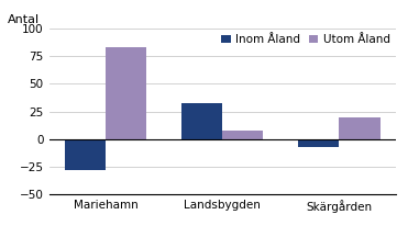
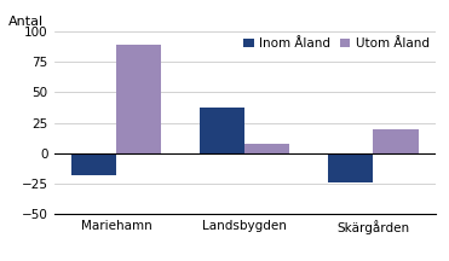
Inom Åland/Mariehamn: -28 -> -18
Utom Åland/Mariehamn: 83 -> 89
Inom Åland/Landsbygden: 32 -> 37
Inom Åland/Skärgården: -7 -> -24
